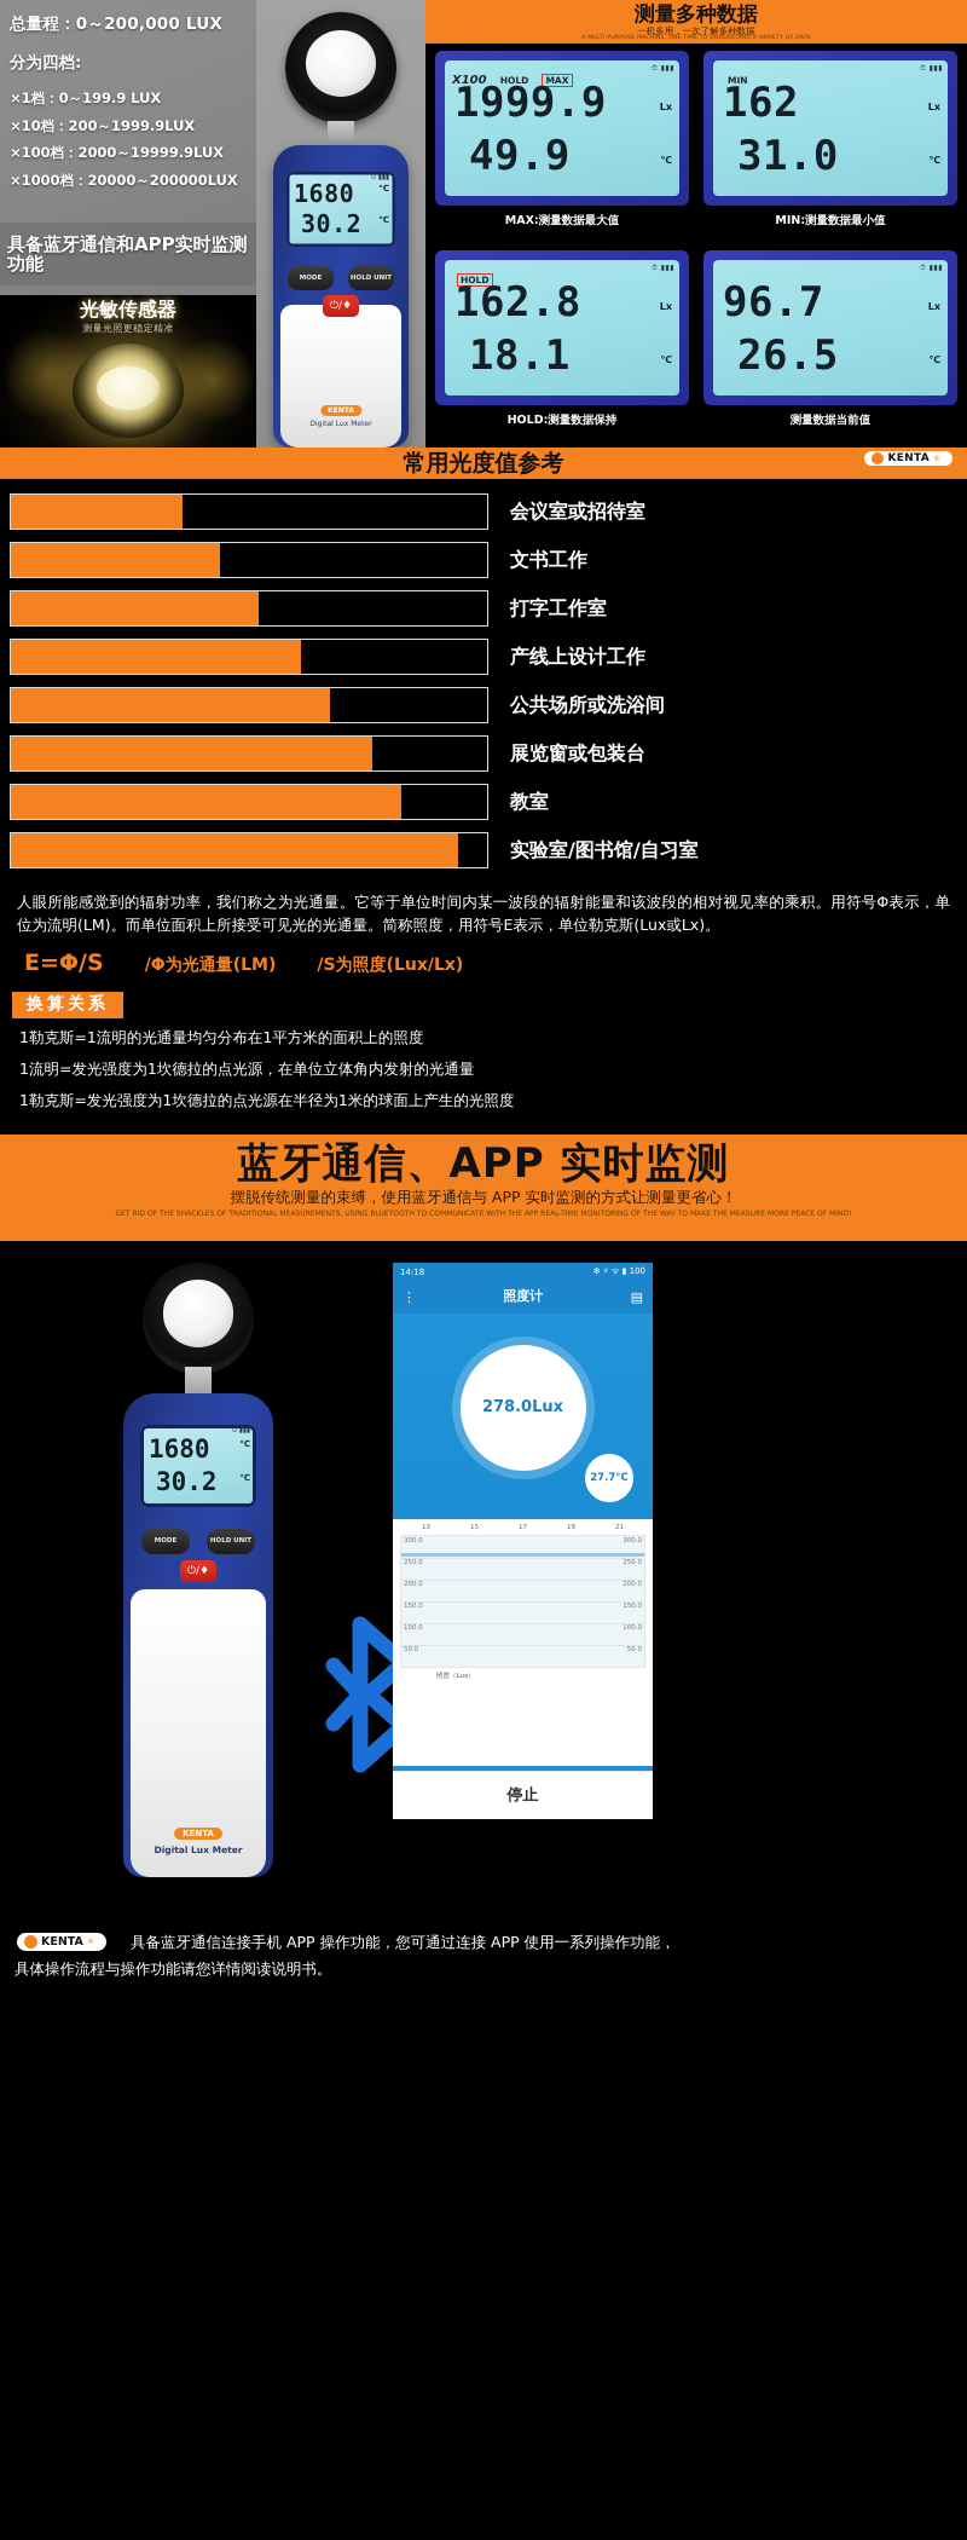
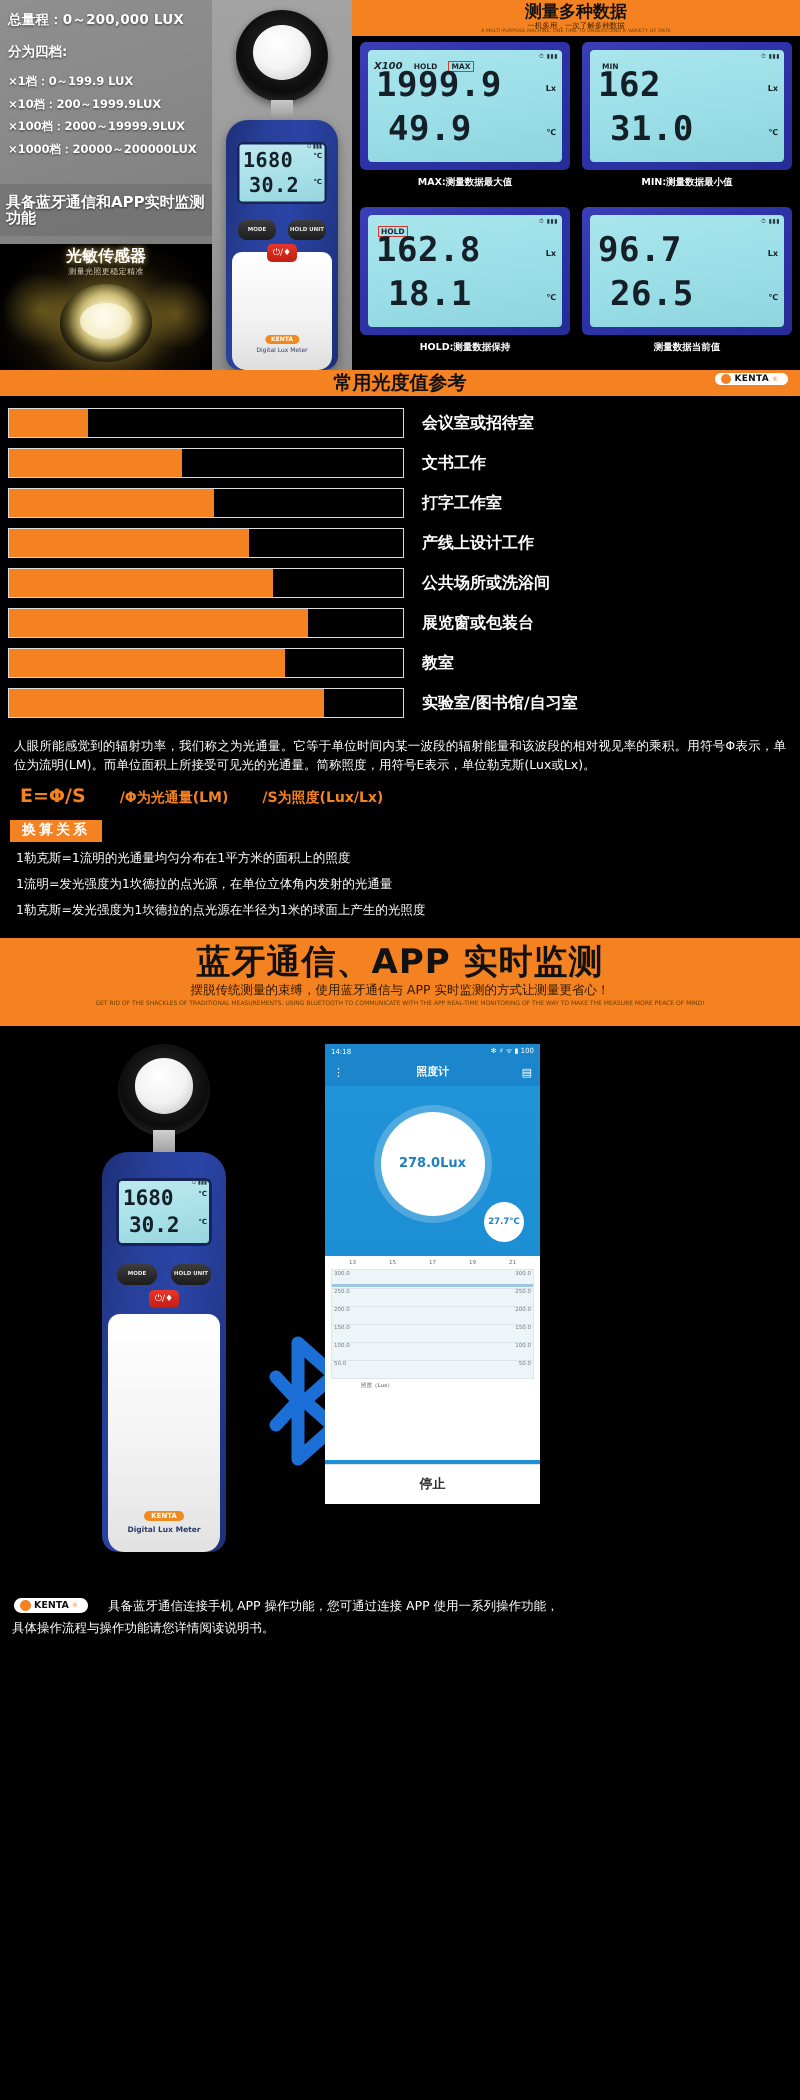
会议室或招待室: 40 -> 20
教室: 80 -> 70
实验室/图书馆/自习室: 90 -> 80
